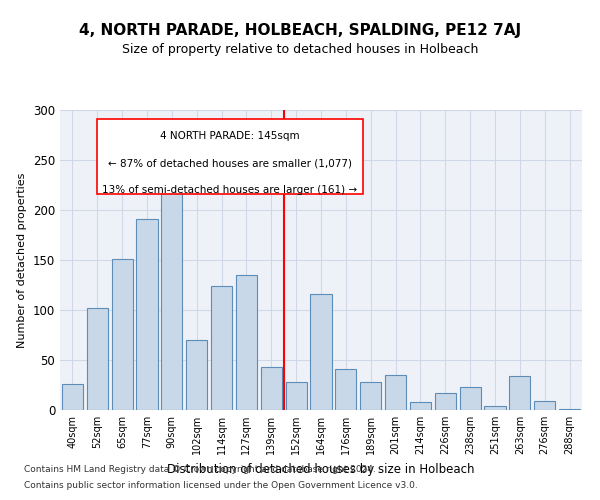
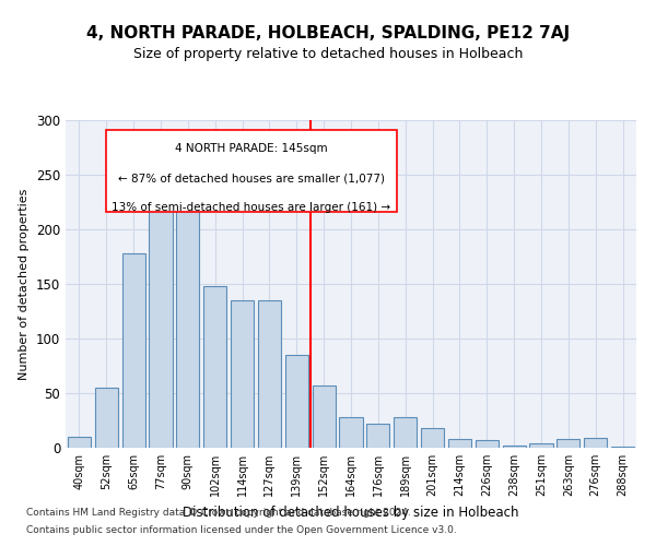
40sqm: 26 -> 10
52sqm: 102 -> 55
65sqm: 151 -> 178
77sqm: 191 -> 218
102sqm: 70 -> 148
114sqm: 124 -> 135
139sqm: 43 -> 85
152sqm: 28 -> 57
164sqm: 116 -> 28
176sqm: 41 -> 22
201sqm: 35 -> 18
226sqm: 17 -> 7
238sqm: 23 -> 2
263sqm: 34 -> 8
